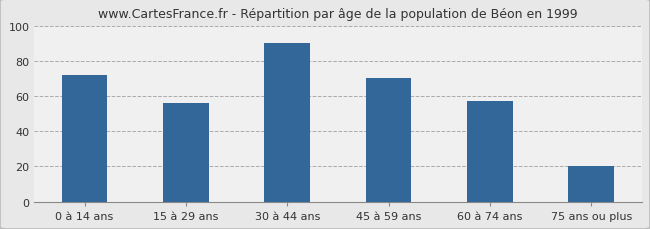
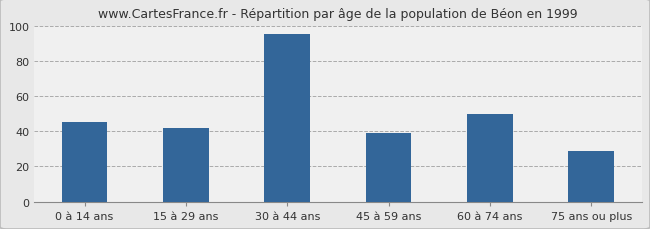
0 à 14 ans: 72 -> 45
15 à 29 ans: 56 -> 42
30 à 44 ans: 90 -> 95
45 à 59 ans: 70 -> 39
60 à 74 ans: 57 -> 50
75 ans ou plus: 20 -> 29
